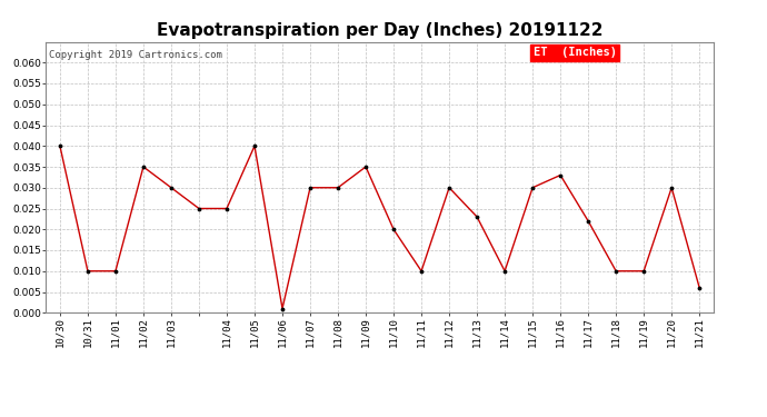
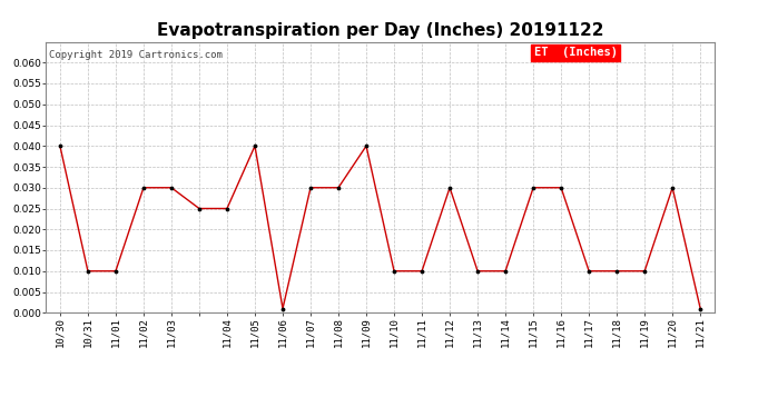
11/02: 0.035 -> 0.030
11/09: 0.035 -> 0.040
11/10: 0.020 -> 0.010
11/13: 0.023 -> 0.010
11/16: 0.033 -> 0.030
11/17: 0.022 -> 0.010
11/21: 0.006 -> 0.001
